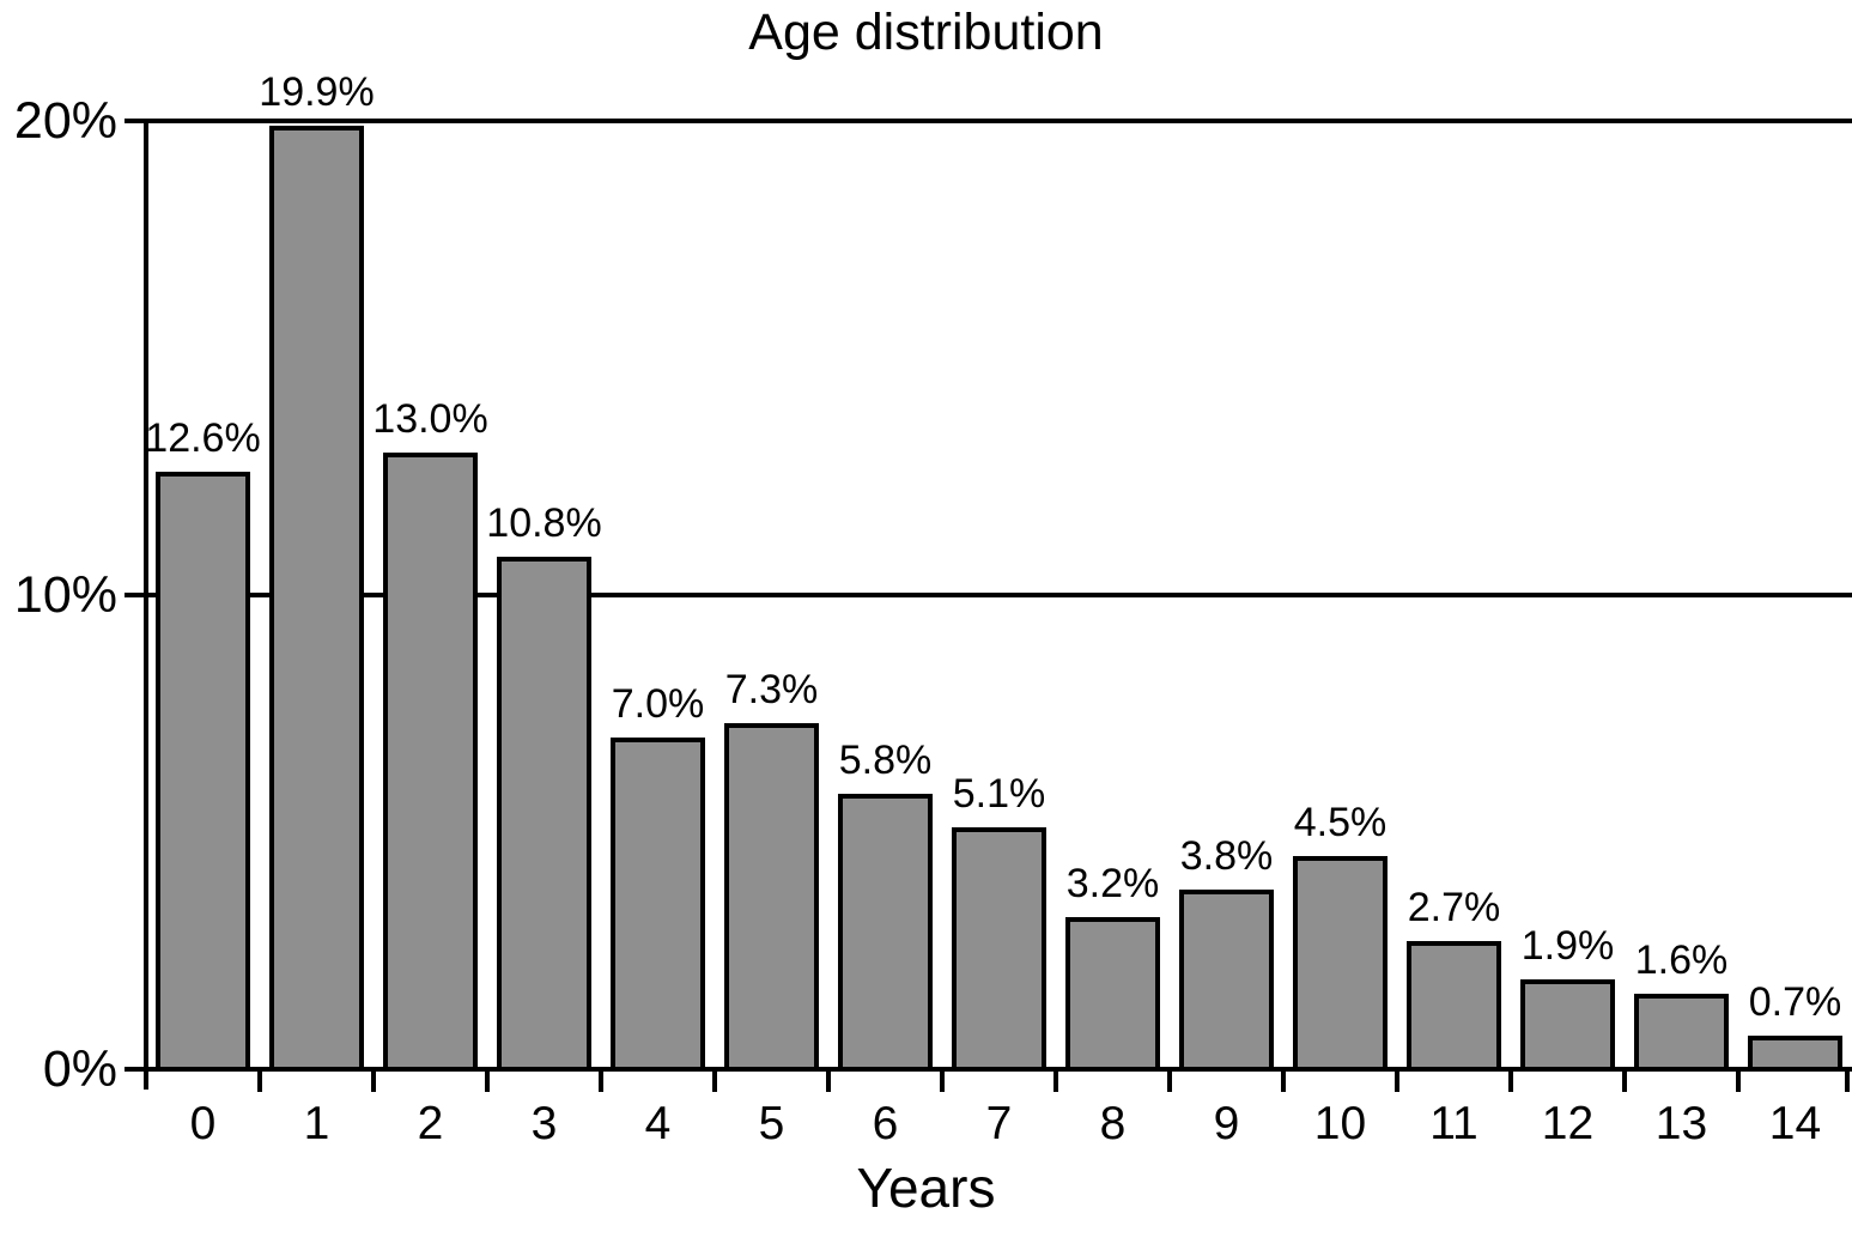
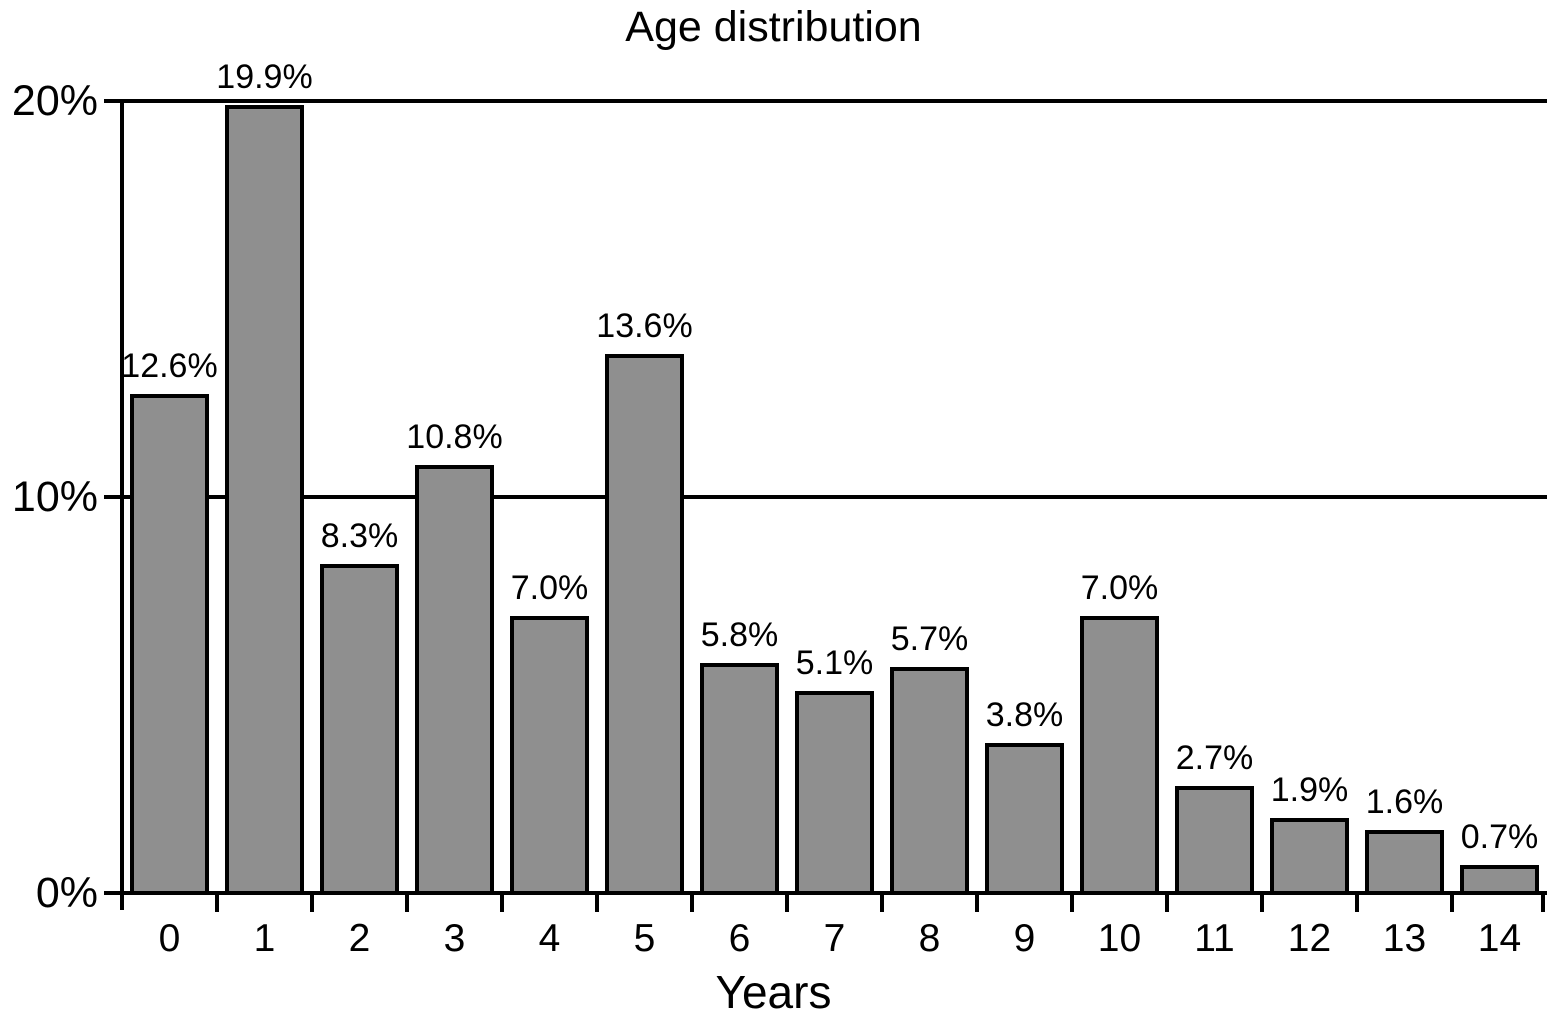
2: 13.0% -> 8.3%
5: 7.3% -> 13.6%
8: 3.2% -> 5.7%
10: 4.5% -> 7.0%
